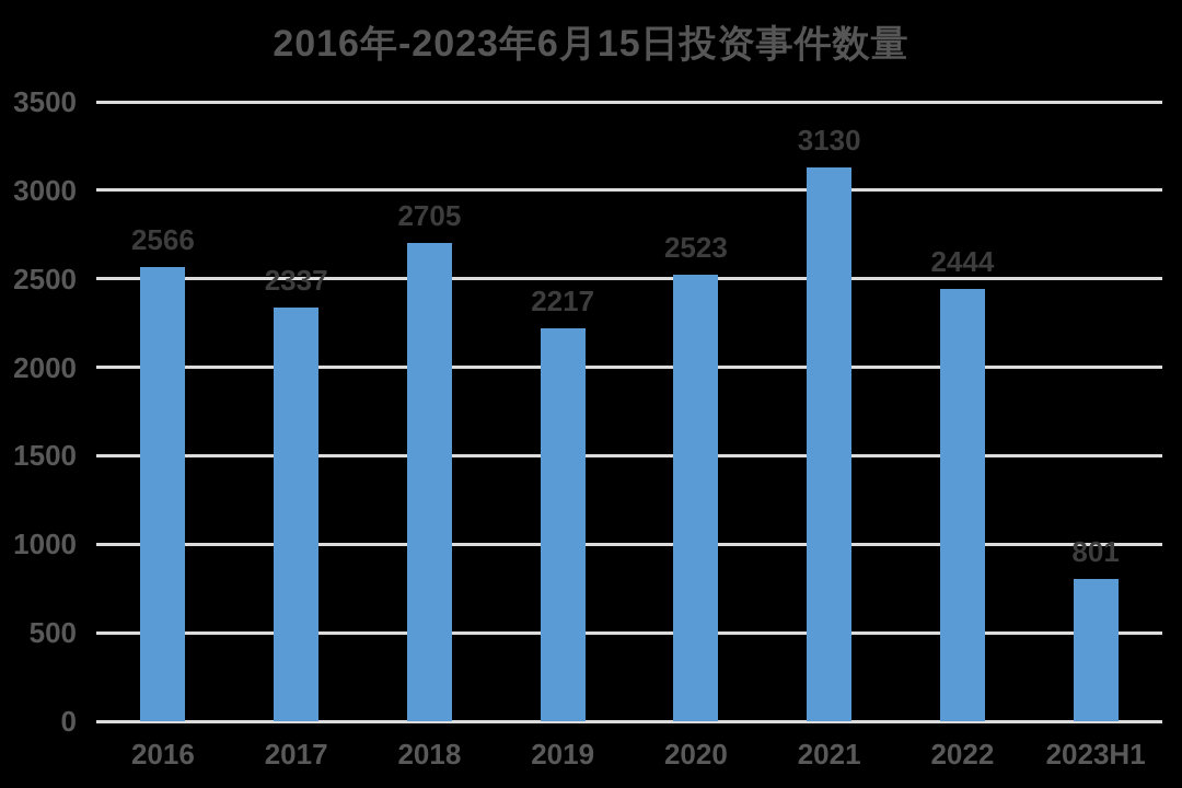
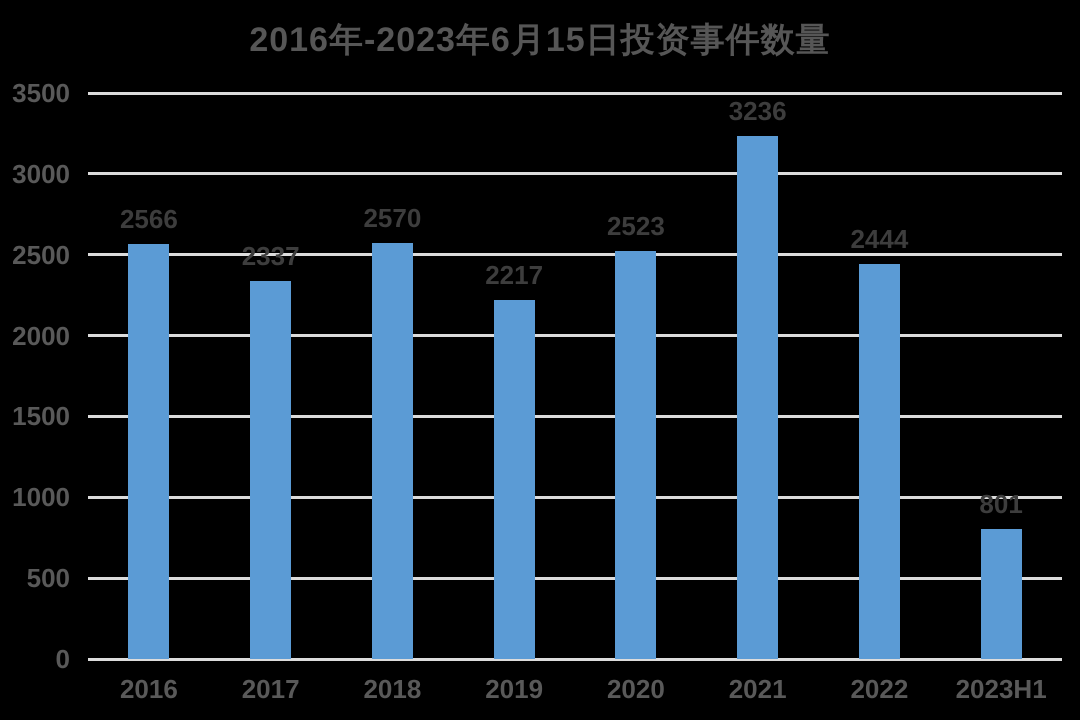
2018: 2705 -> 2570
2021: 3130 -> 3236
